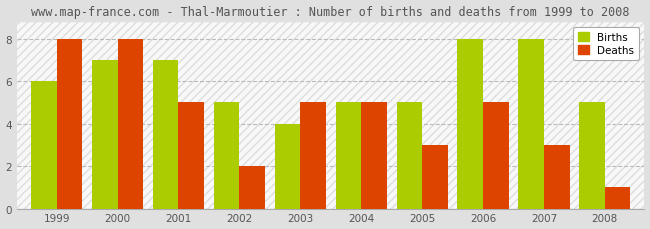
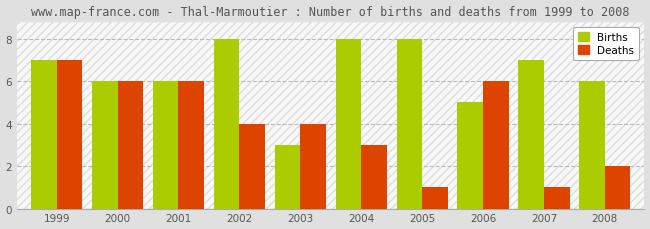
Births/1999: 6 -> 7
Deaths/1999: 8 -> 7
Births/2000: 7 -> 6
Deaths/2000: 8 -> 6
Births/2001: 7 -> 6
Deaths/2001: 5 -> 6
Births/2002: 5 -> 8
Deaths/2002: 2 -> 4
Births/2003: 4 -> 3
Deaths/2003: 5 -> 4
Births/2004: 5 -> 8
Deaths/2004: 5 -> 3
Births/2005: 5 -> 8
Deaths/2005: 3 -> 1
Births/2006: 8 -> 5
Deaths/2006: 5 -> 6
Births/2007: 8 -> 7
Deaths/2007: 3 -> 1
Births/2008: 5 -> 6
Deaths/2008: 1 -> 2
